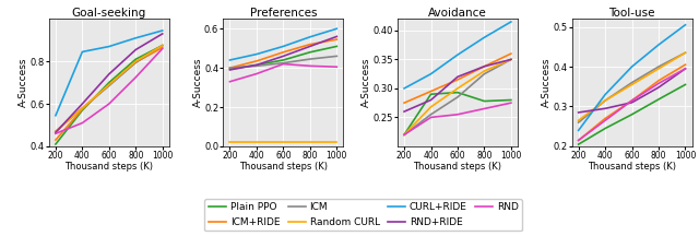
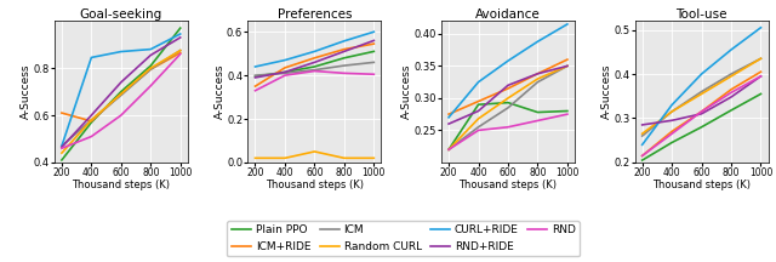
Goal-seeking/ICM+RIDE/200: 0.43 -> 0.61
Goal-seeking/Random CURL/200: 0.47 -> 0.44
Goal-seeking/CURL+RIDE/200: 0.55 -> 0.47
Goal-seeking/CURL+RIDE/800: 0.91 -> 0.88
Goal-seeking/Plain PPO/1000: 0.88 -> 0.97
Preferences/ICM+RIDE/200: 0.40 -> 0.35
Preferences/RND/400: 0.37 -> 0.40
Preferences/Random CURL/600: 0.02 -> 0.05
Avoidance/CURL+RIDE/200: 0.300 -> 0.270
